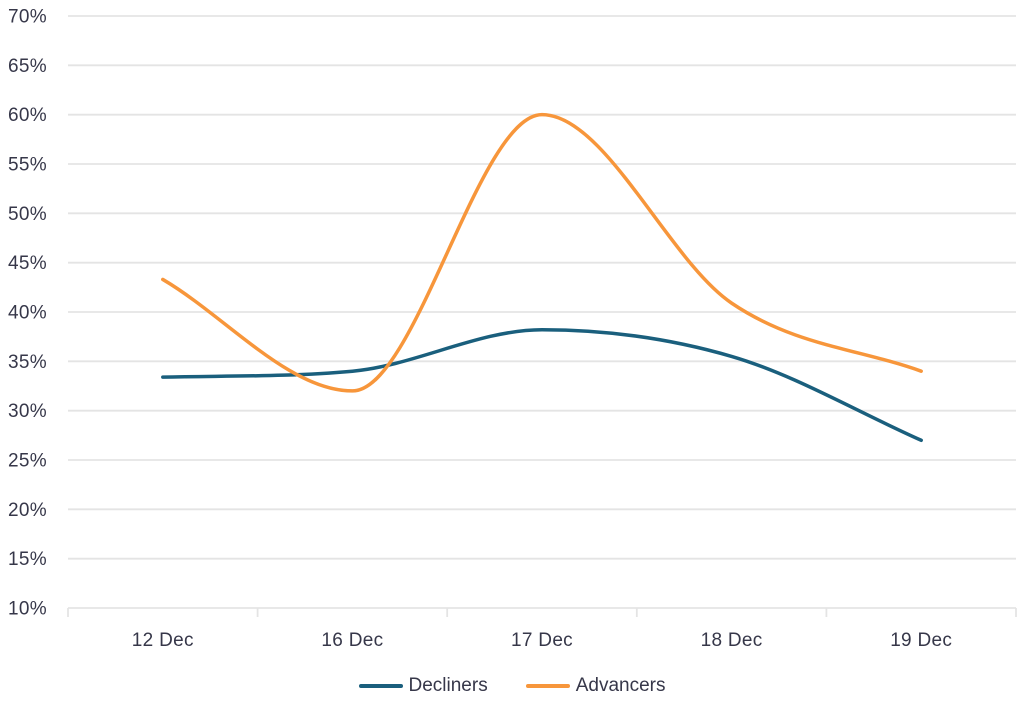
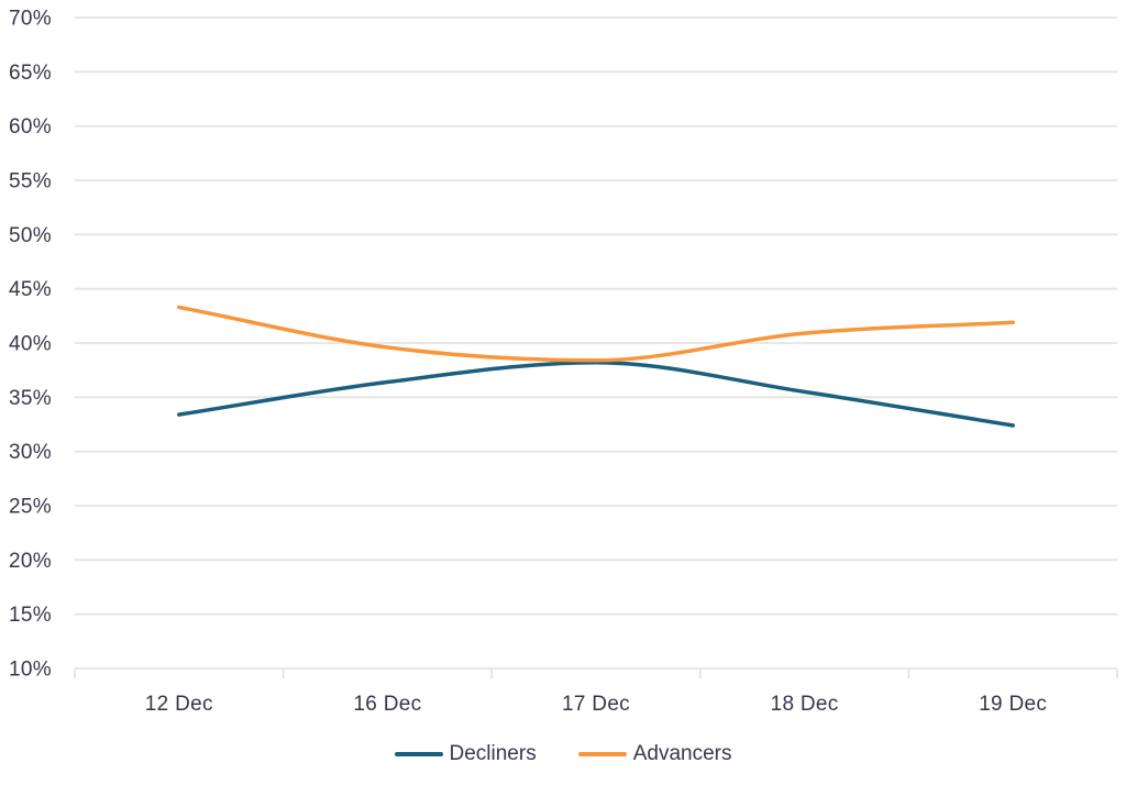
Decliners/16 Dec: 34% -> 36%
Advancers/16 Dec: 32% -> 40%
Advancers/17 Dec: 60% -> 38%
Decliners/19 Dec: 27% -> 32%
Advancers/19 Dec: 34% -> 42%
